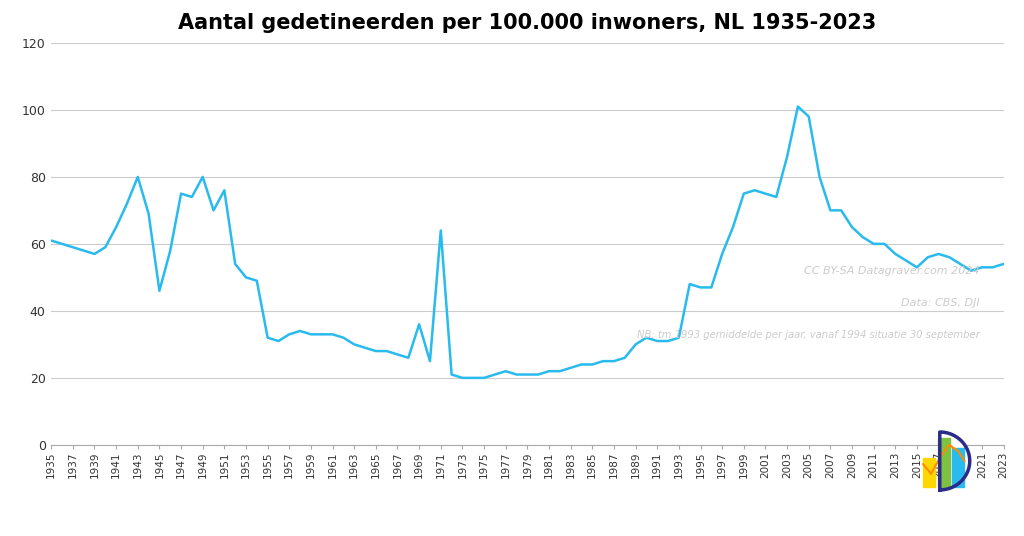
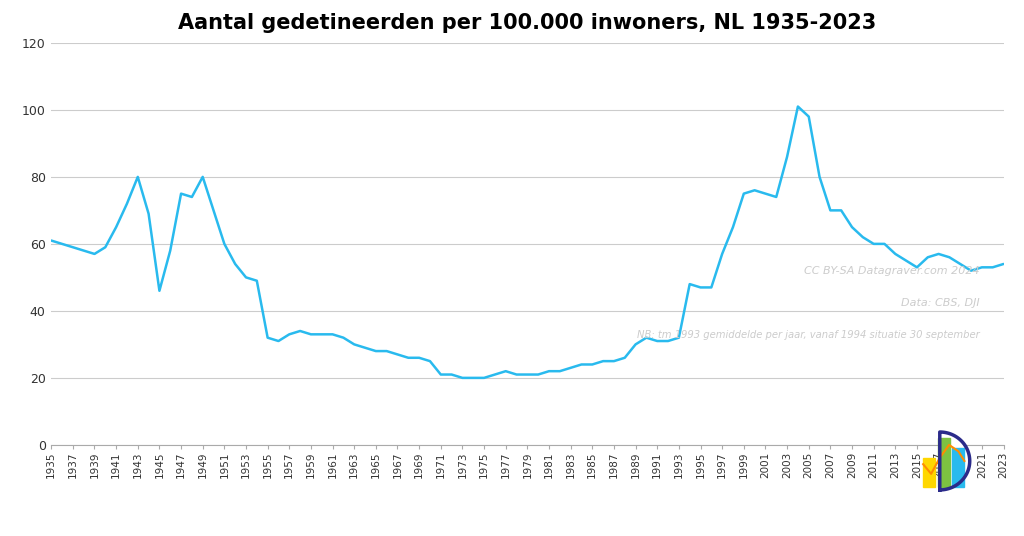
Aantal gedetineerden per 100.000 inwoners, NL 1935-2023/1951: 76 -> 60
Aantal gedetineerden per 100.000 inwoners, NL 1935-2023/1969: 36 -> 26
Aantal gedetineerden per 100.000 inwoners, NL 1935-2023/1971: 64 -> 21
